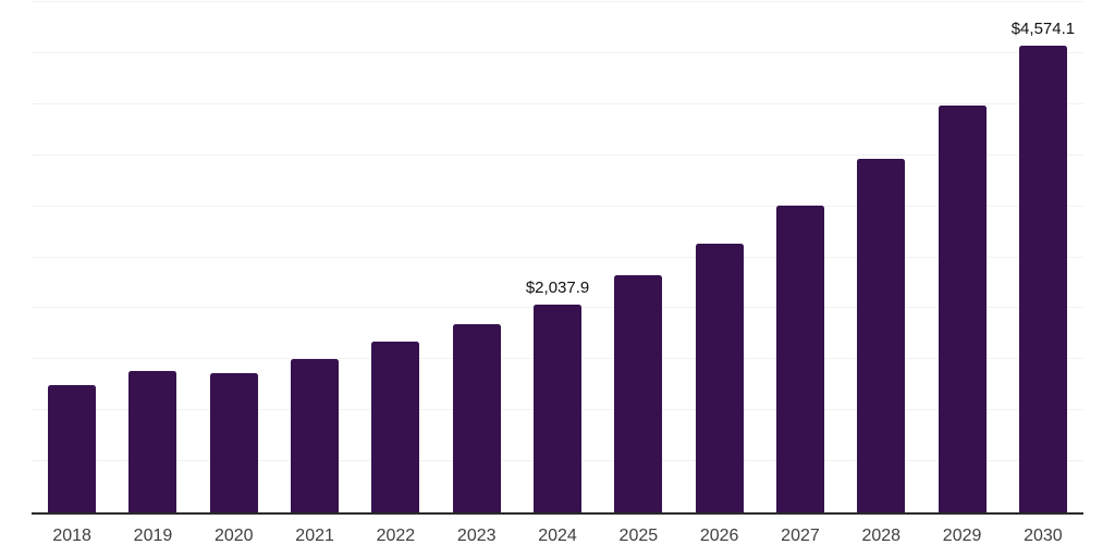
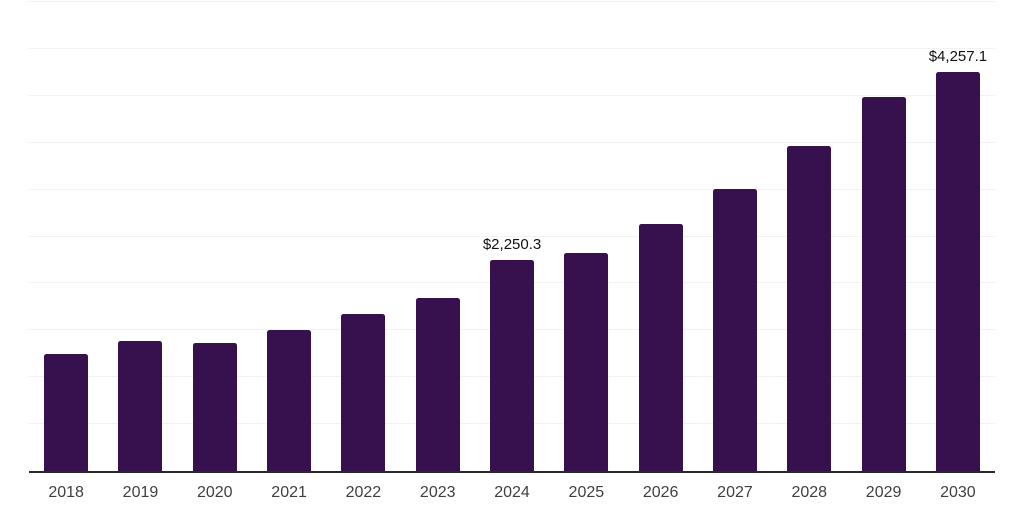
2024: $2,037.9 -> $2,250.3
2030: $4,574.1 -> $4,257.1
